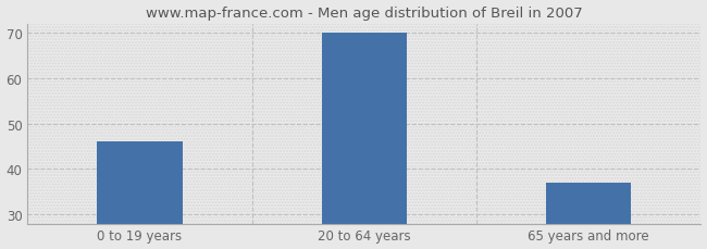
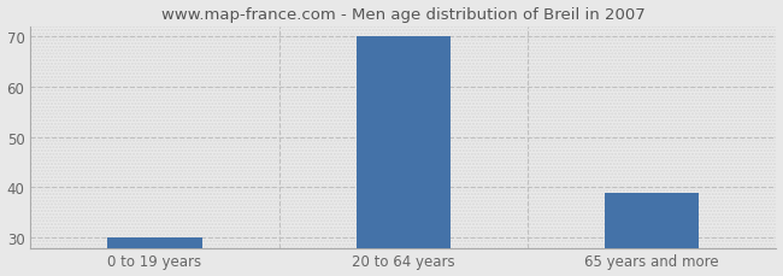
0 to 19 years: 46 -> 30
65 years and more: 37 -> 39
